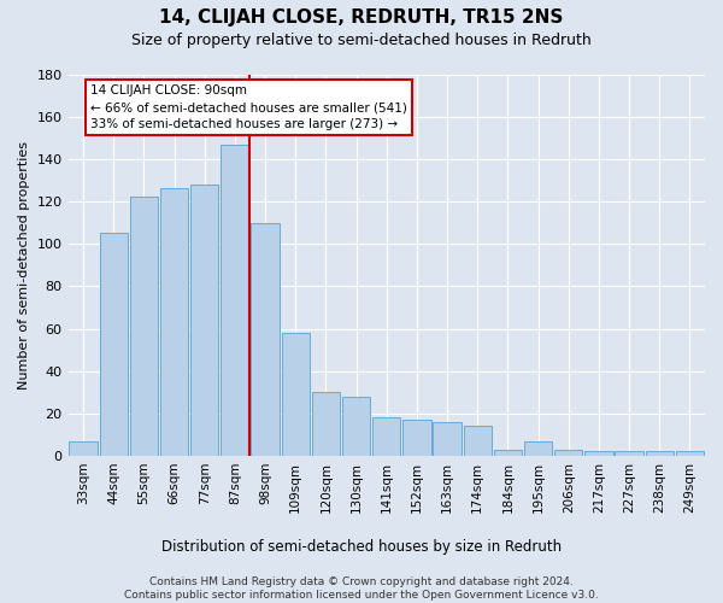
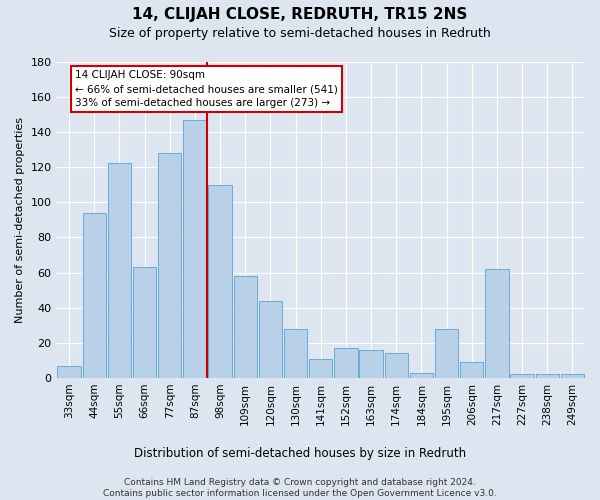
44sqm: 105 -> 94
66sqm: 126 -> 63
120sqm: 30 -> 44
141sqm: 18 -> 11
195sqm: 7 -> 28
206sqm: 3 -> 9
217sqm: 2 -> 62
